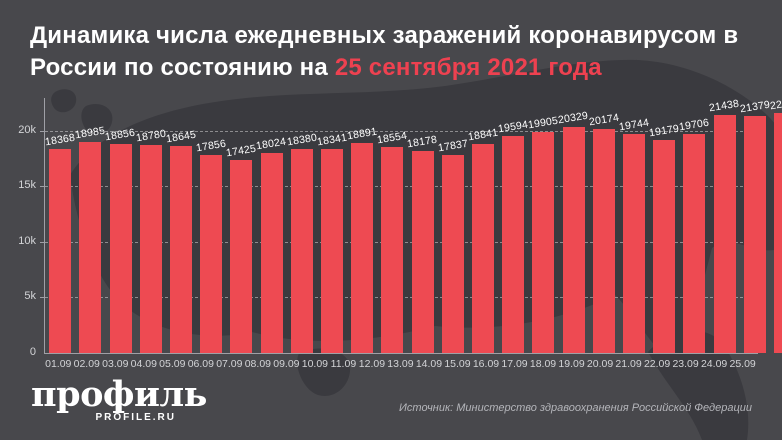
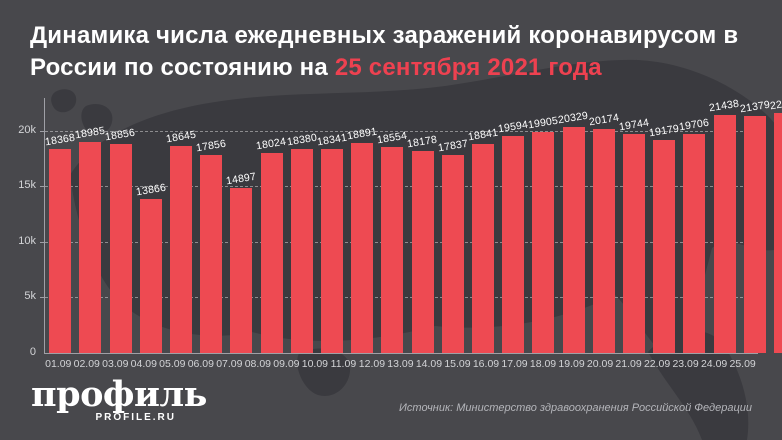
04.09: 18780 -> 13866
07.09: 17425 -> 14897
